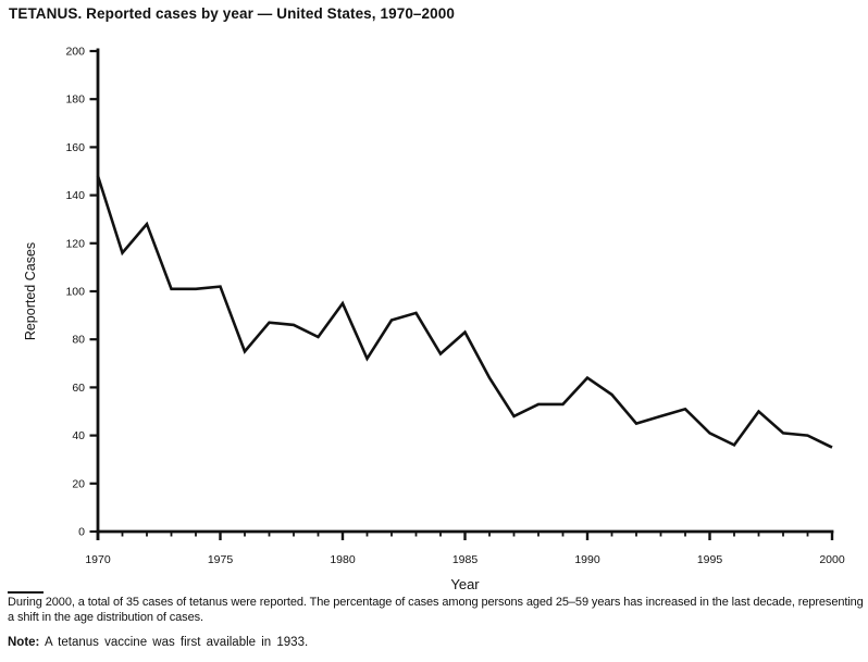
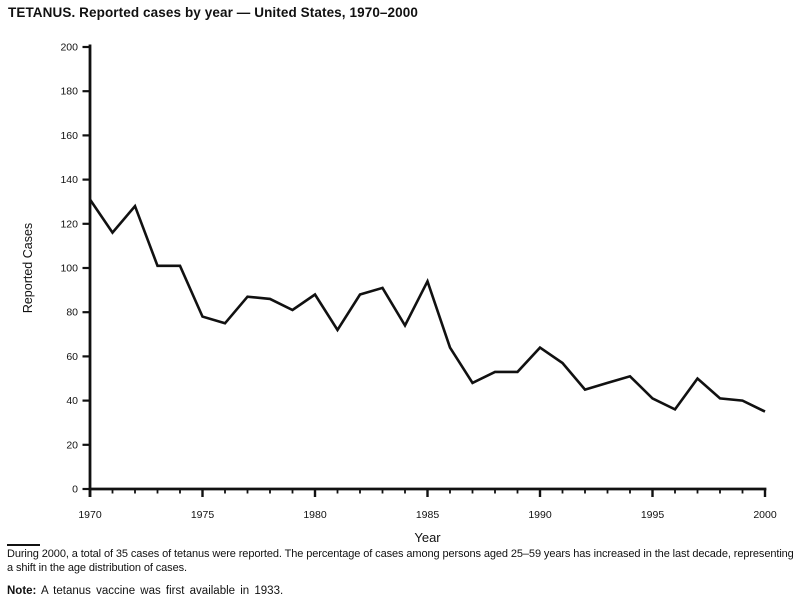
1970: 148 -> 131
1975: 102 -> 78
1980: 95 -> 88
1985: 83 -> 94
